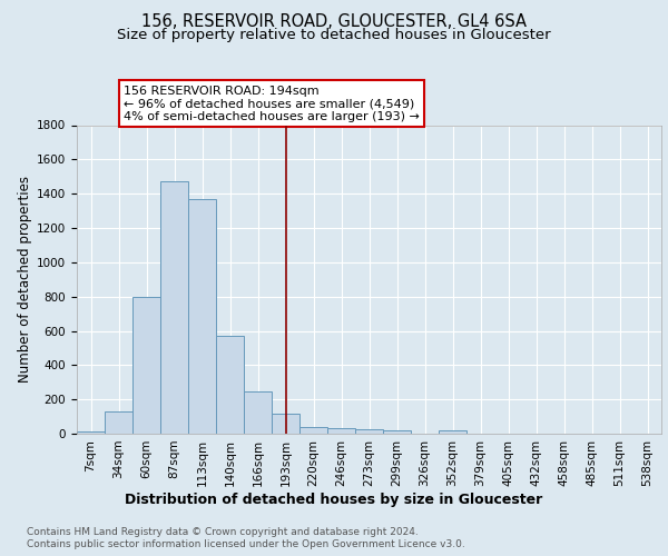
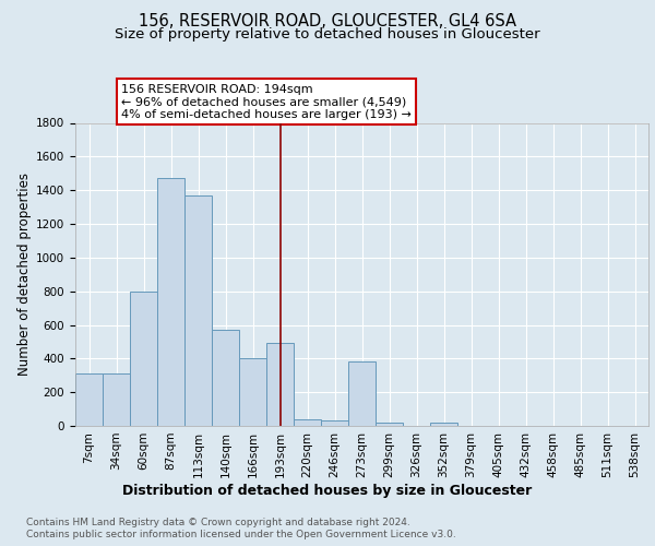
7sqm: 20 -> 310
34sqm: 130 -> 310
166sqm: 240 -> 400
193sqm: 120 -> 490
273sqm: 20 -> 380
